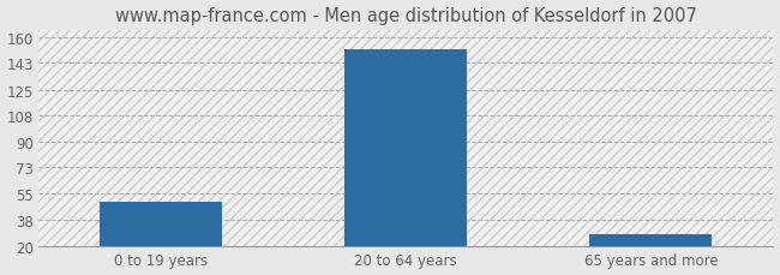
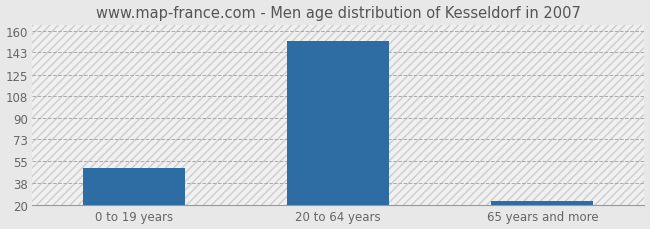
65 years and more: 28 -> 23
